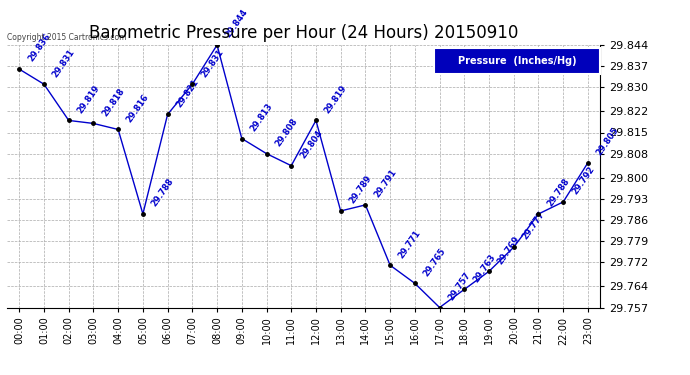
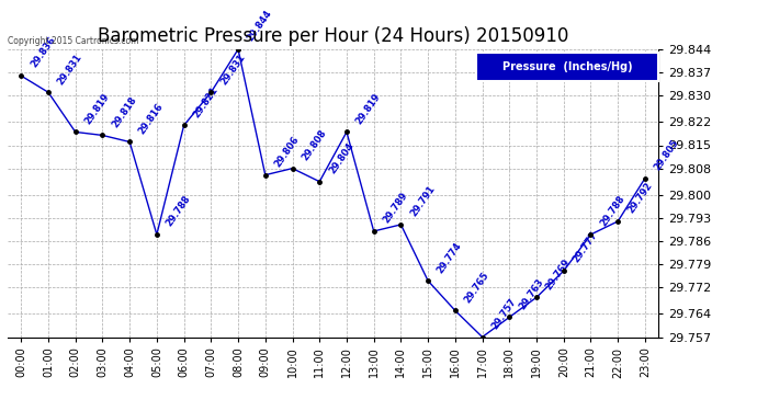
09:00: 29.813 -> 29.806
15:00: 29.771 -> 29.774
